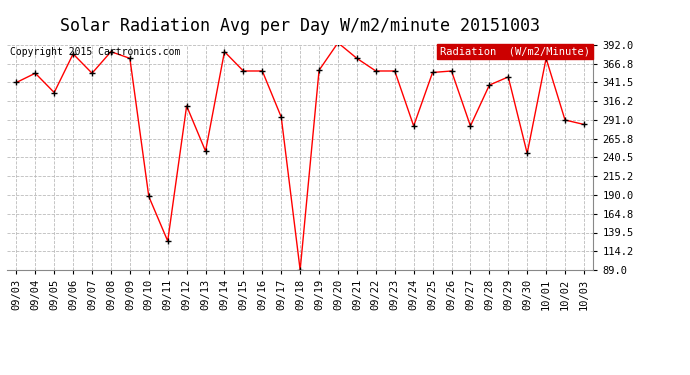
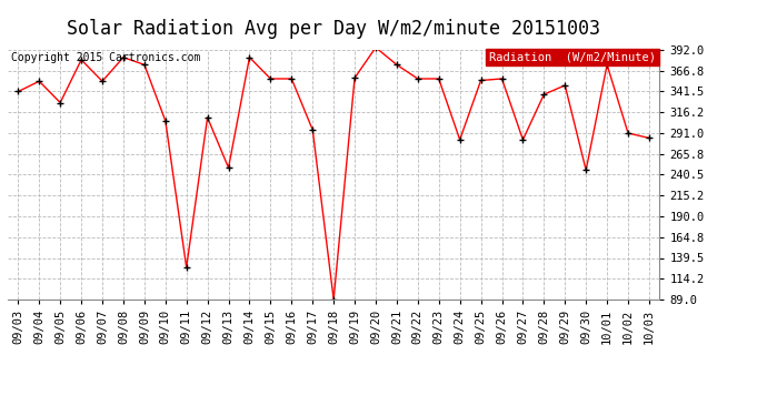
09/10: 188 -> 306
